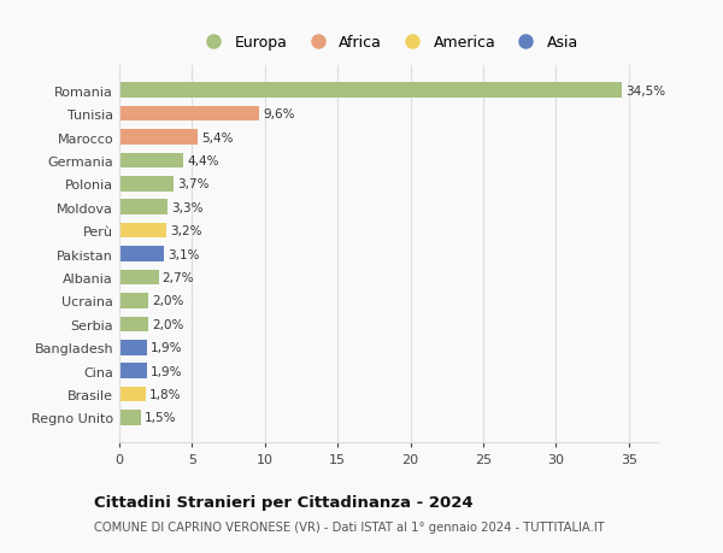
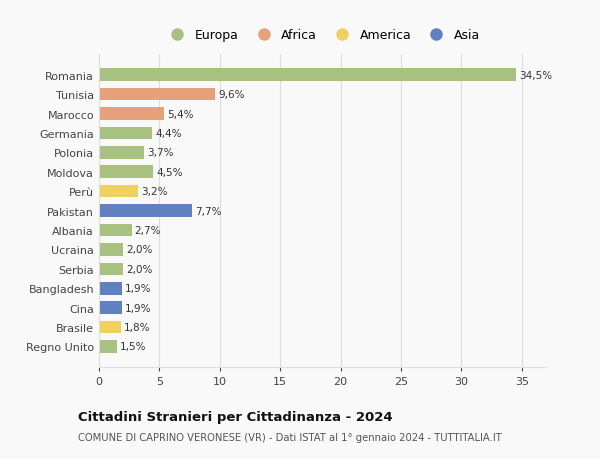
Moldova: 3,3% -> 4,5%
Pakistan: 3,1% -> 7,7%
